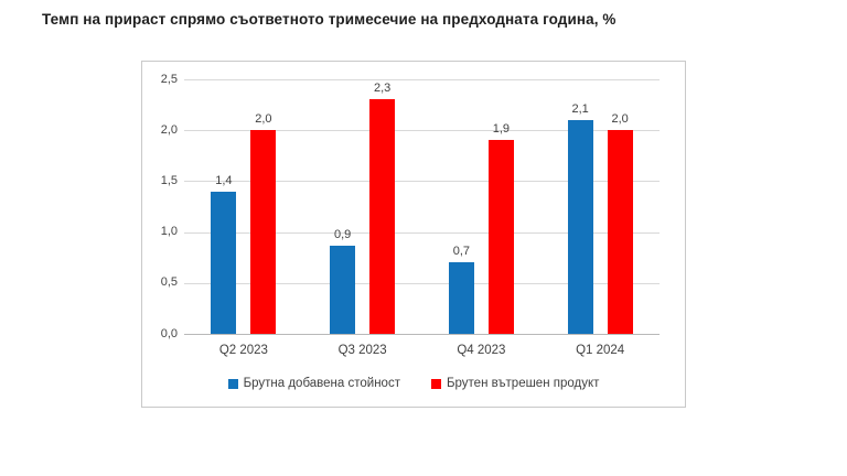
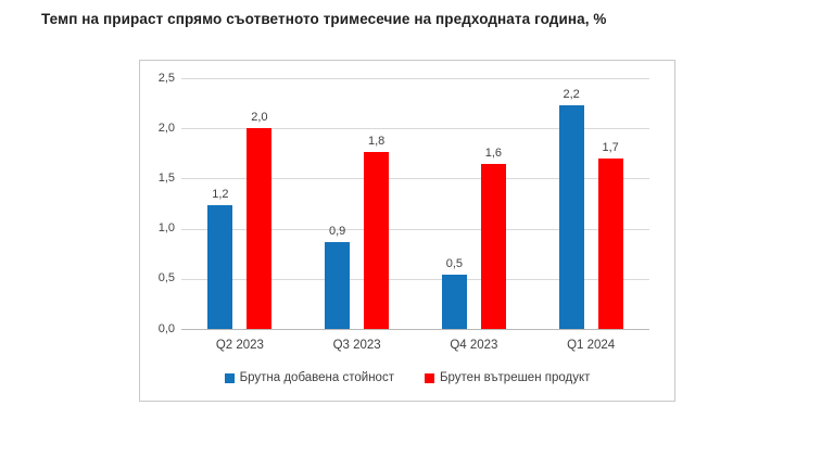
Брутна добавена стойност/Q2 2023: 1,4 -> 1,2
Брутен вътрешен продукт/Q3 2023: 2,3 -> 1,8
Брутна добавена стойност/Q4 2023: 0,7 -> 0,5
Брутен вътрешен продукт/Q4 2023: 1,9 -> 1,6
Брутна добавена стойност/Q1 2024: 2,1 -> 2,2
Брутен вътрешен продукт/Q1 2024: 2,0 -> 1,7
